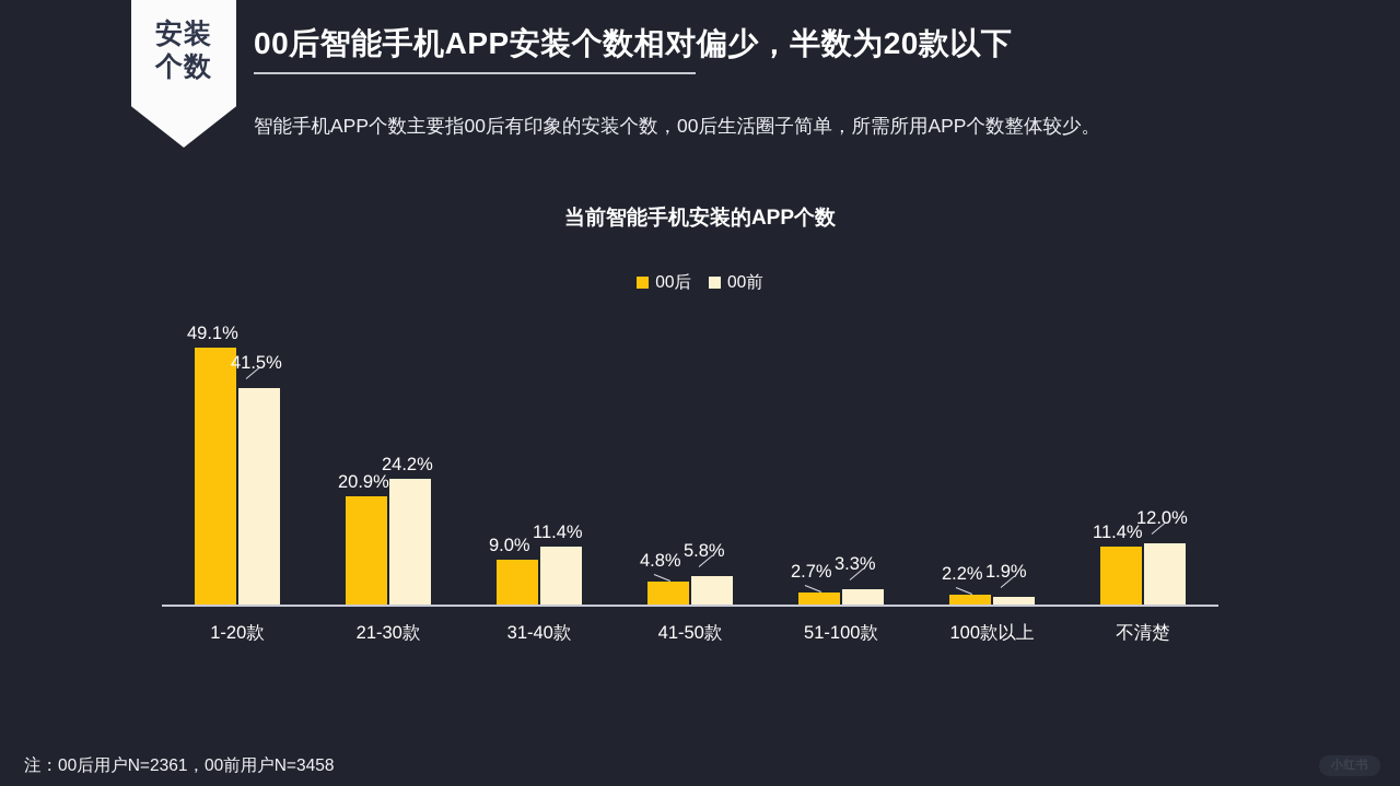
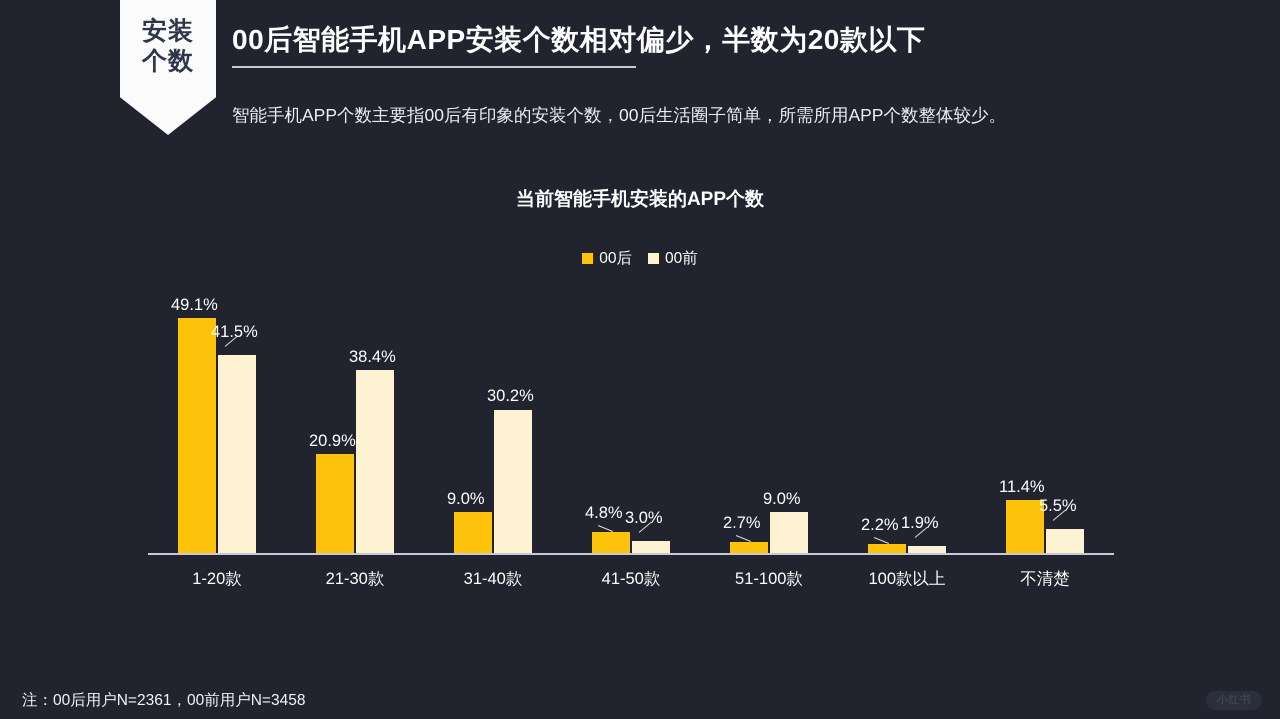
00前/21-30款: 24.2% -> 38.4%
00前/31-40款: 11.4% -> 30.2%
00前/41-50款: 5.8% -> 3.0%
00前/51-100款: 3.3% -> 9.0%
00前/不清楚: 12.0% -> 5.5%
